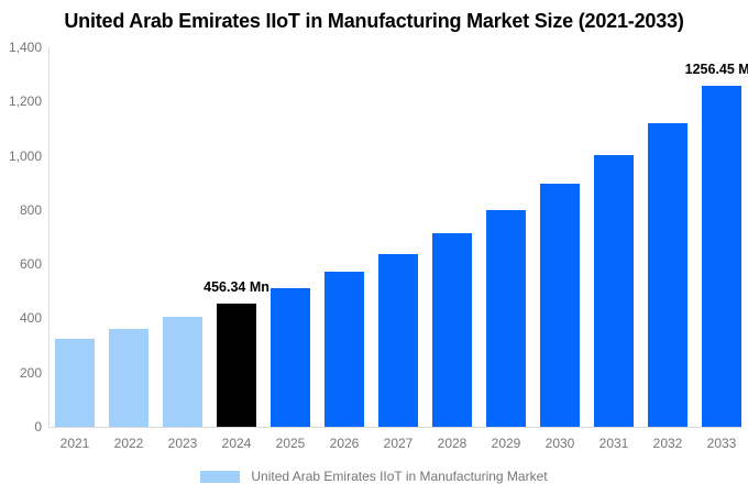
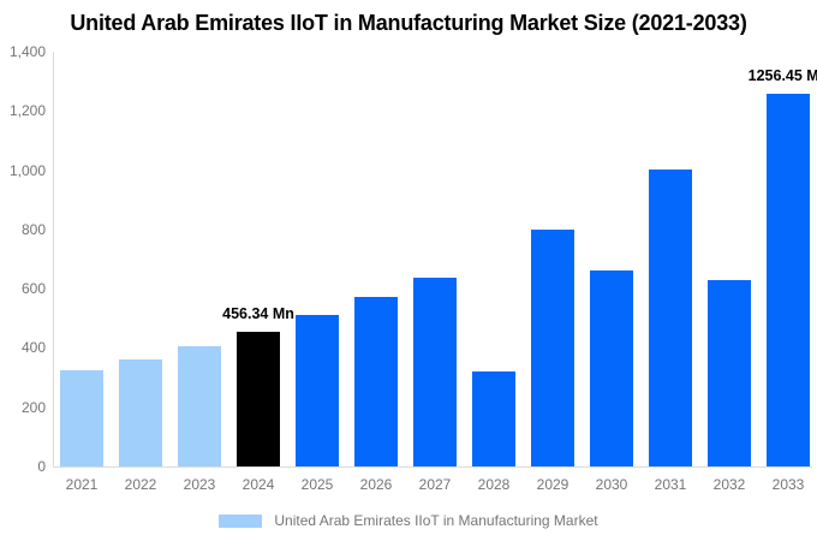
2028: 720 -> 320
2030: 900 -> 660
2032: 1120 -> 630
